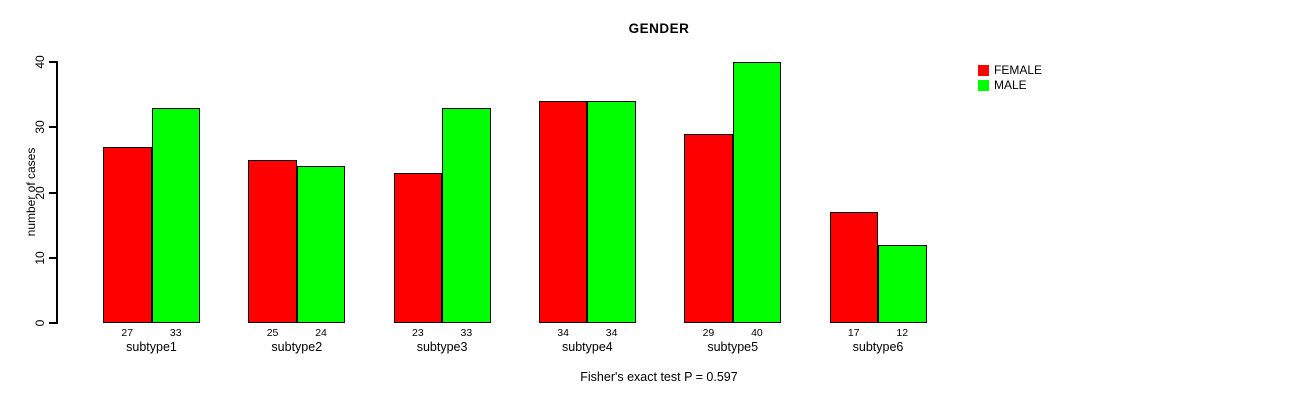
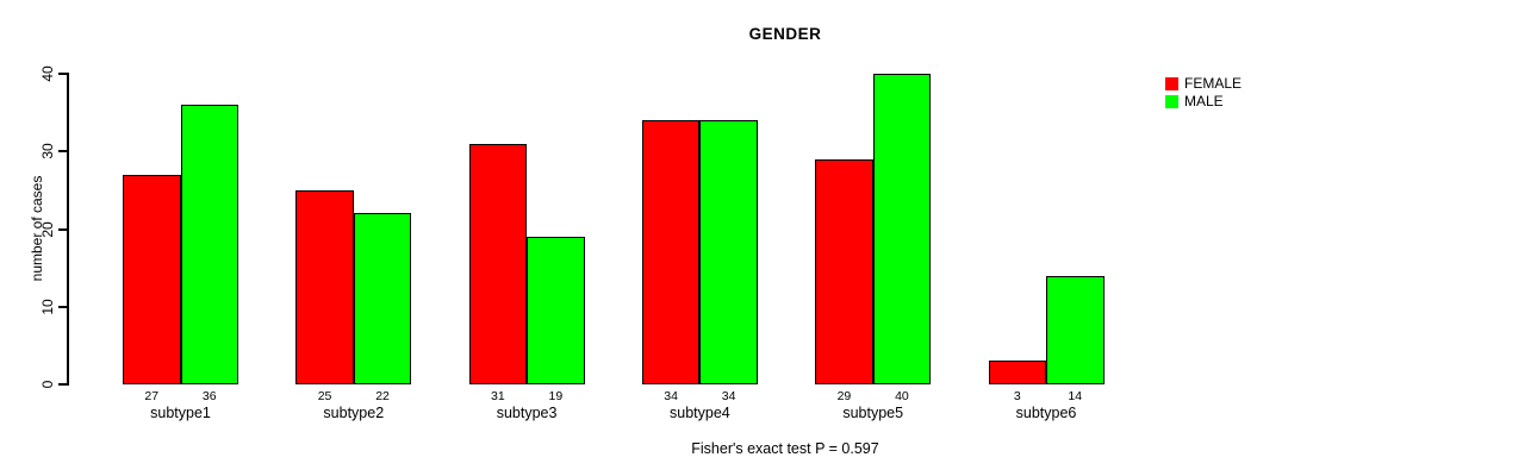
MALE/subtype1: 33 -> 36
MALE/subtype2: 24 -> 22
FEMALE/subtype3: 23 -> 31
MALE/subtype3: 33 -> 19
FEMALE/subtype6: 17 -> 3
MALE/subtype6: 12 -> 14
